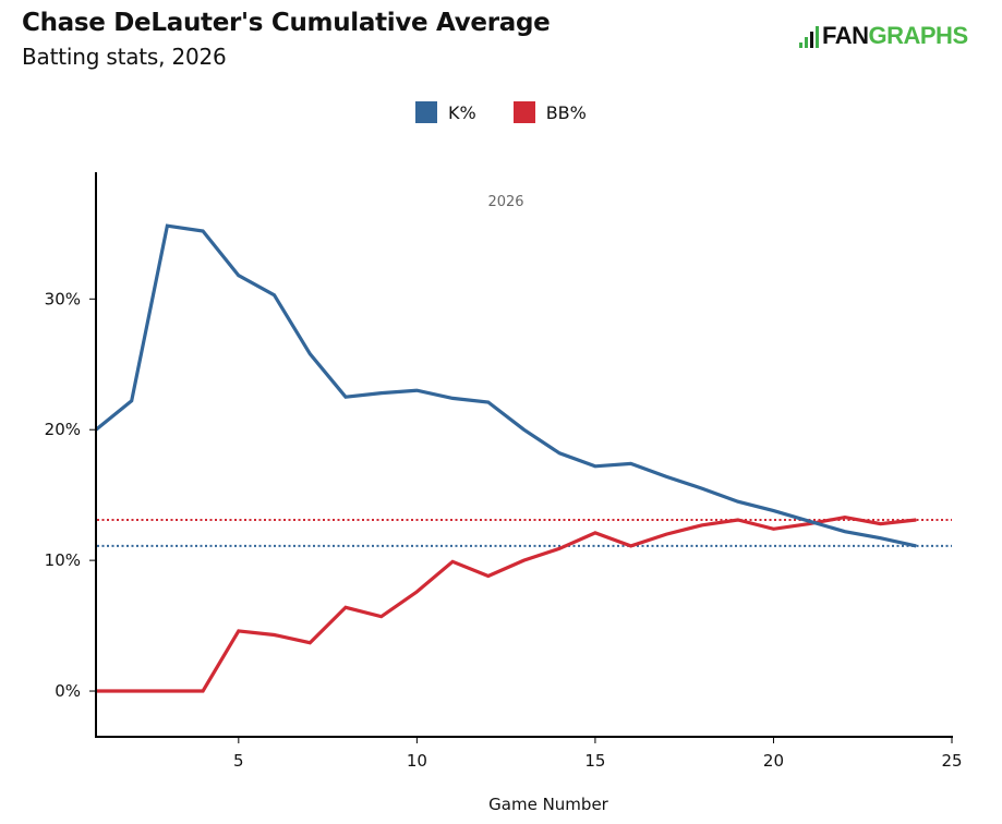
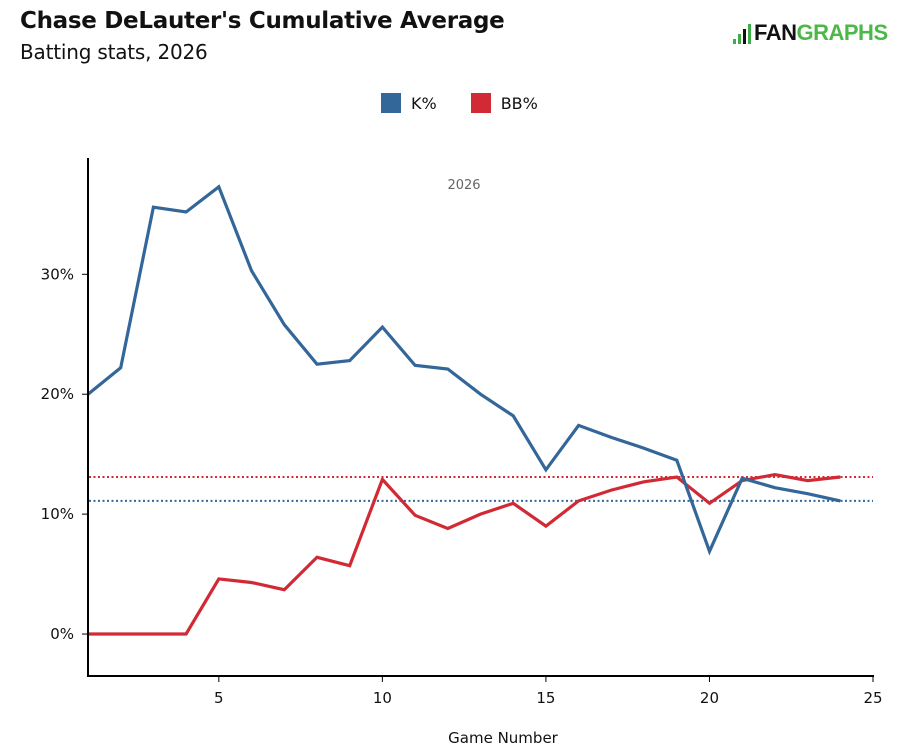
K%/5: 31.8% -> 37.3%
K%/10: 23.0% -> 25.6%
BB%/10: 7.6% -> 12.9%
K%/15: 17.2% -> 13.7%
BB%/15: 12.1% -> 9.0%
K%/20: 13.8% -> 6.9%
BB%/20: 12.4% -> 10.9%
